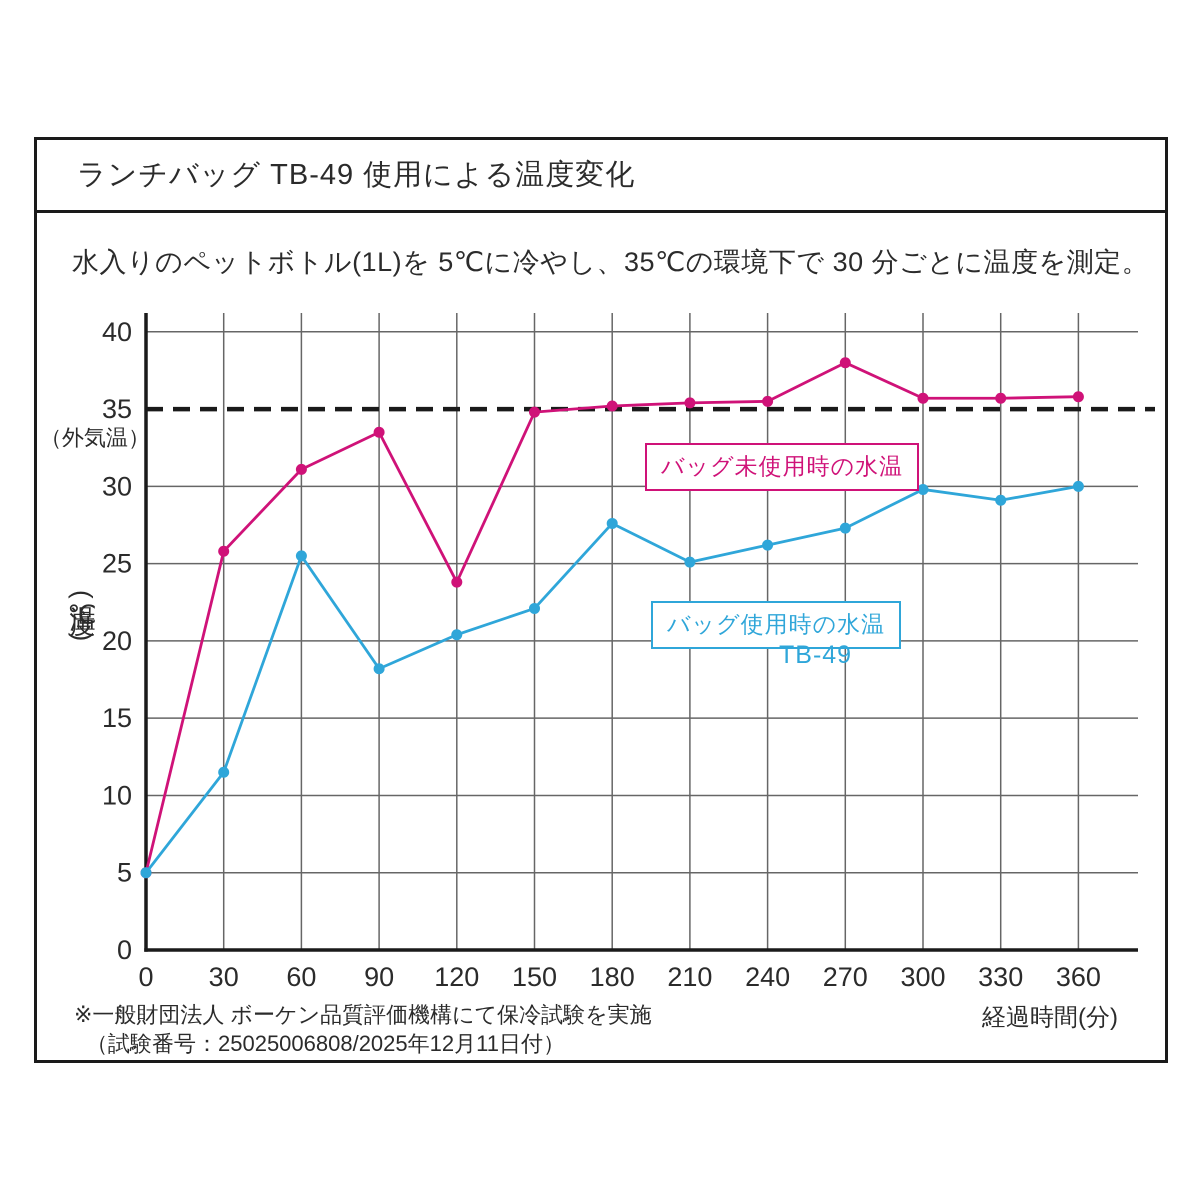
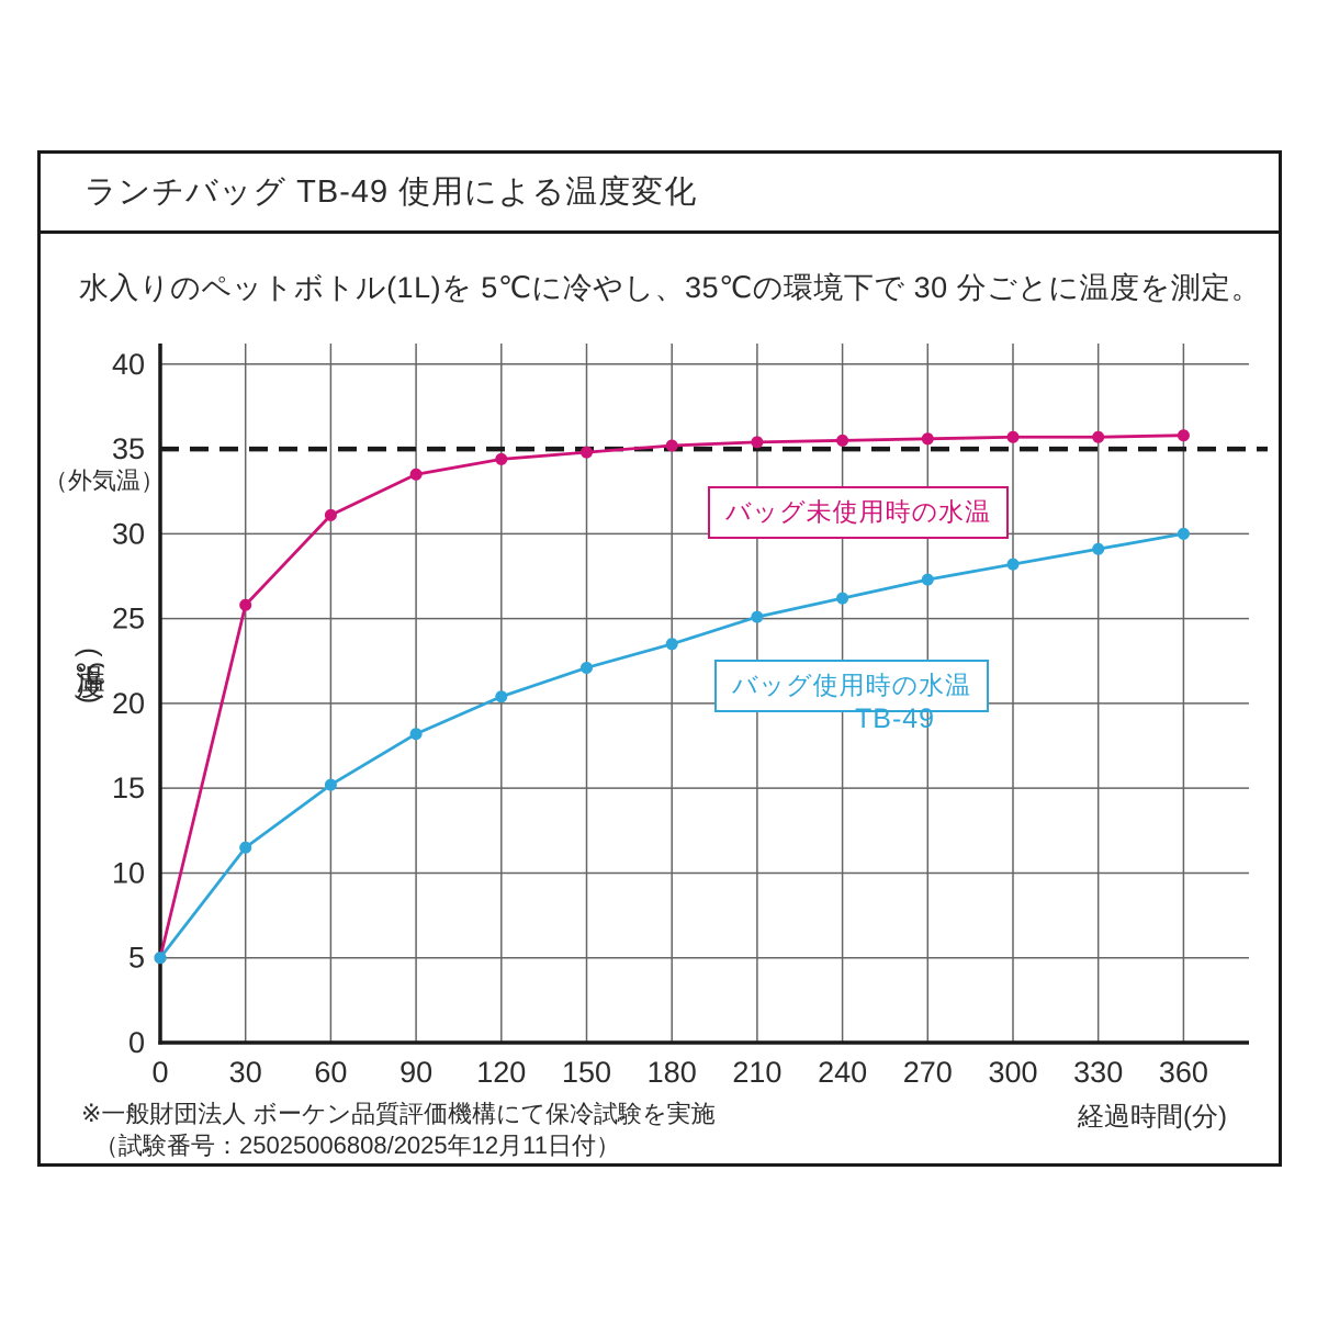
バッグ使用時の水温/60: 25.5 -> 15.2
バッグ未使用時の水温/120: 23.8 -> 34.4
バッグ使用時の水温/180: 27.6 -> 23.5
バッグ未使用時の水温/270: 38.0 -> 35.6
バッグ使用時の水温/300: 29.8 -> 28.2
